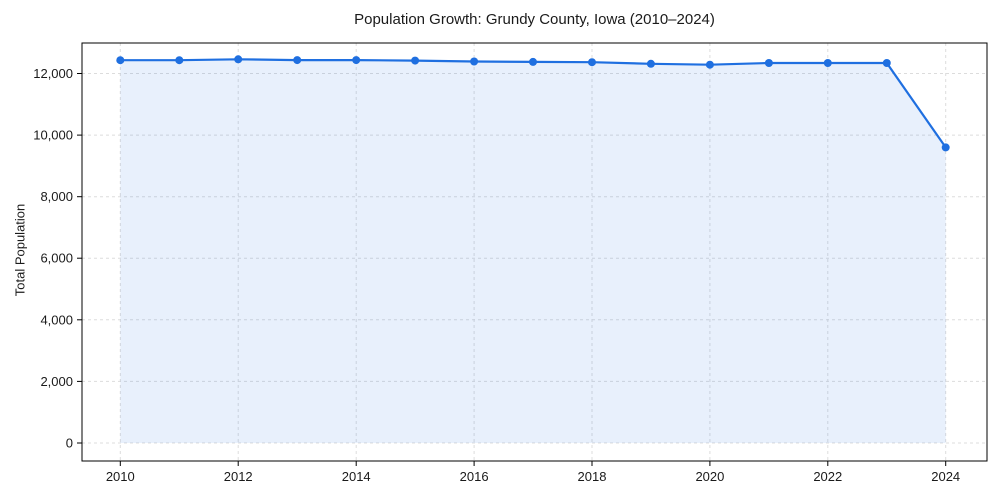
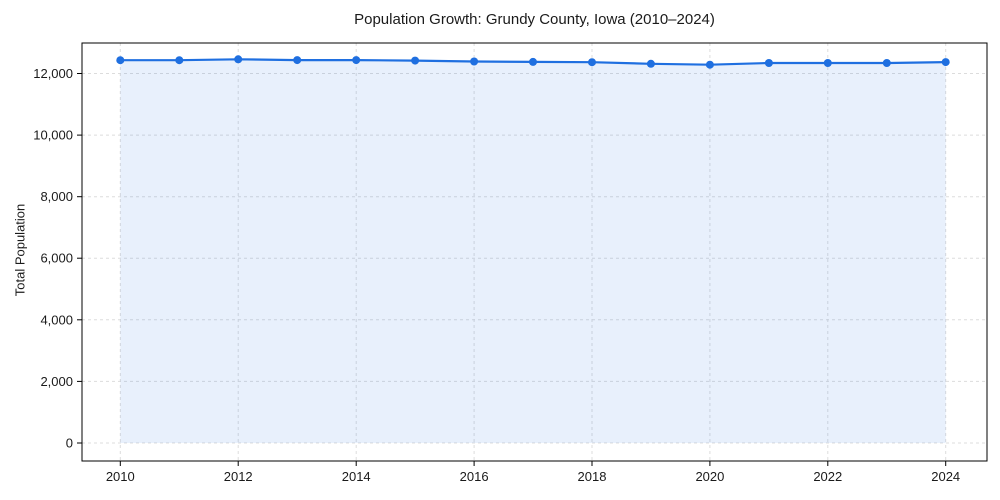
2024: 9600 -> 12400
